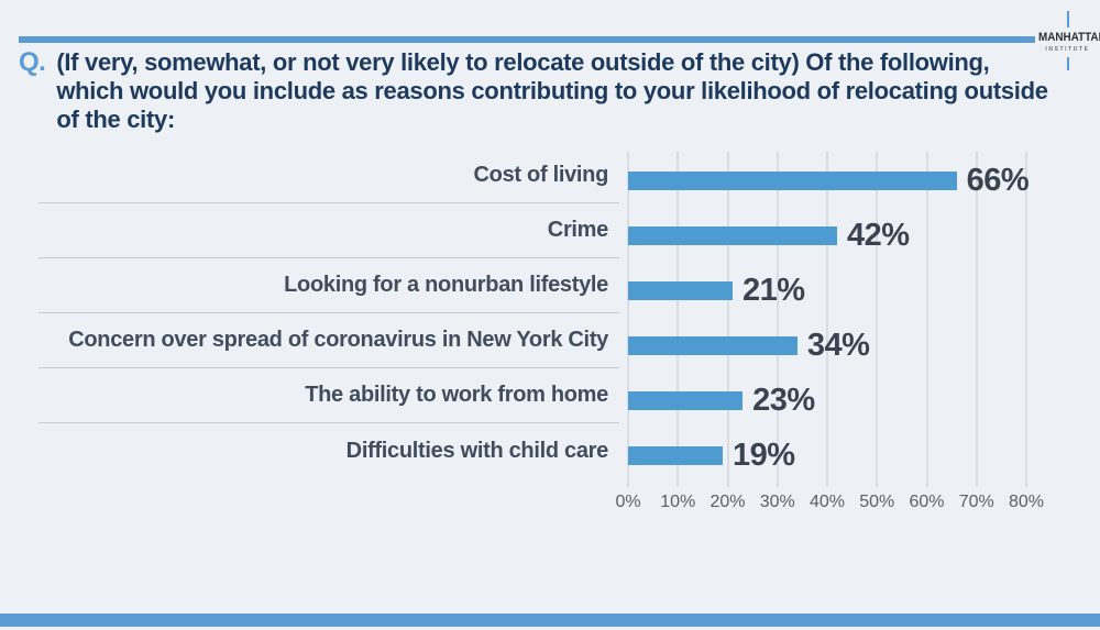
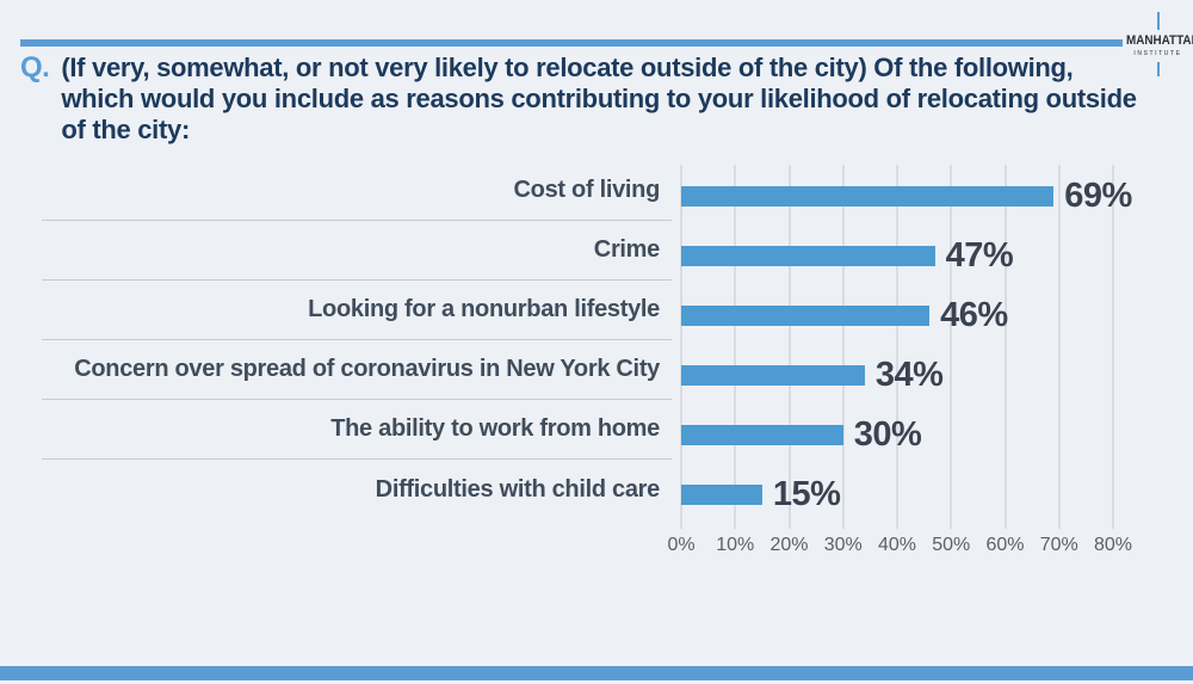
Cost of living: 66% -> 69%
Crime: 42% -> 47%
Looking for a nonurban lifestyle: 21% -> 46%
The ability to work from home: 23% -> 30%
Difficulties with child care: 19% -> 15%
